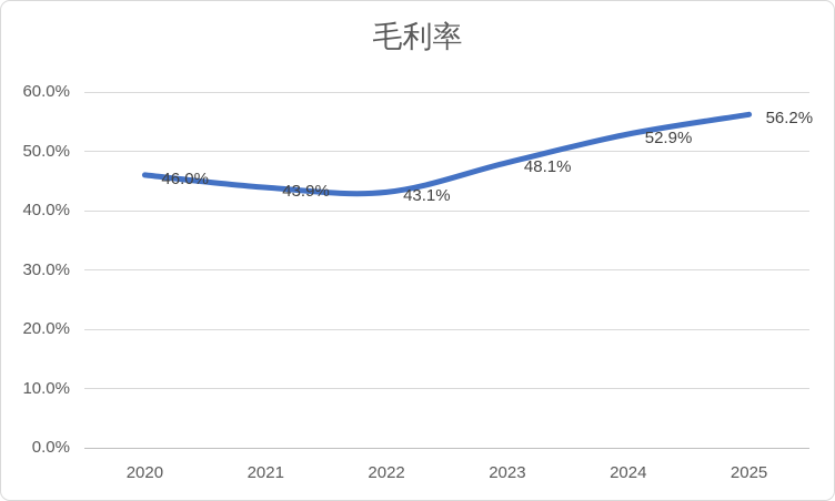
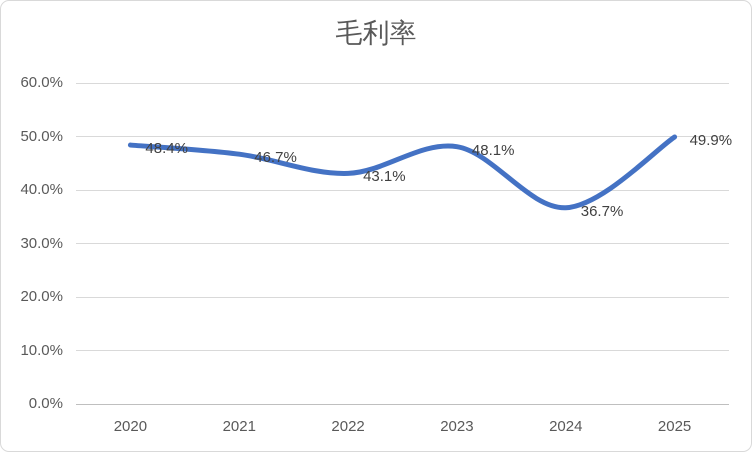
2020: 46.0% -> 48.4%
2021: 43.9% -> 46.7%
2024: 52.9% -> 36.7%
2025: 56.2% -> 49.9%
